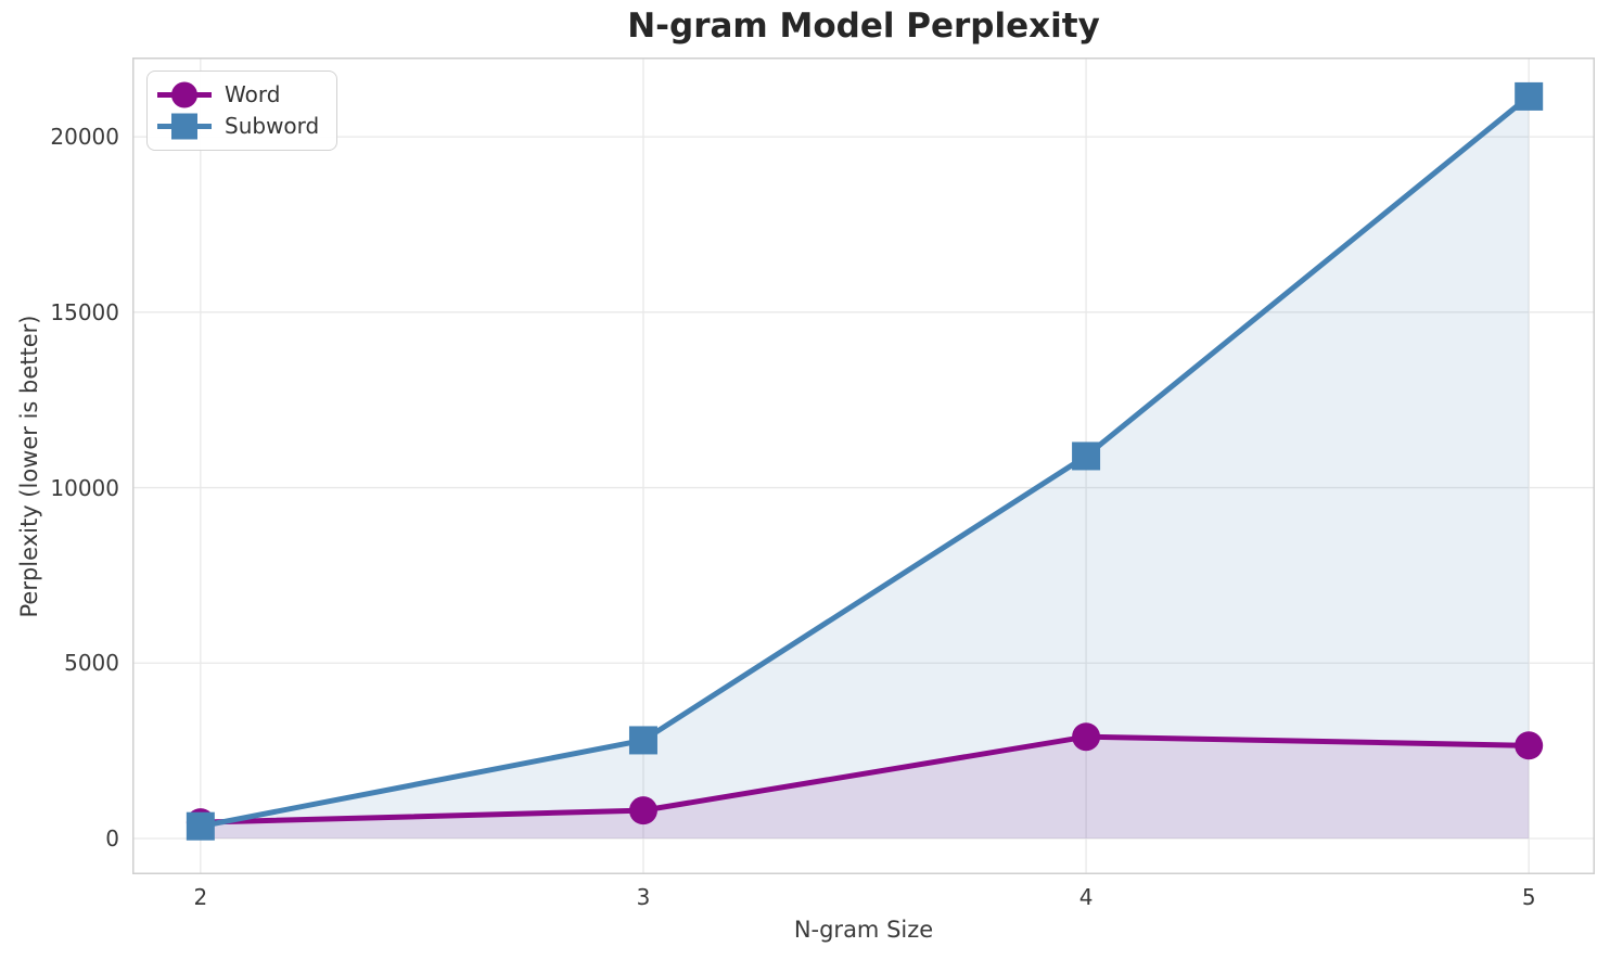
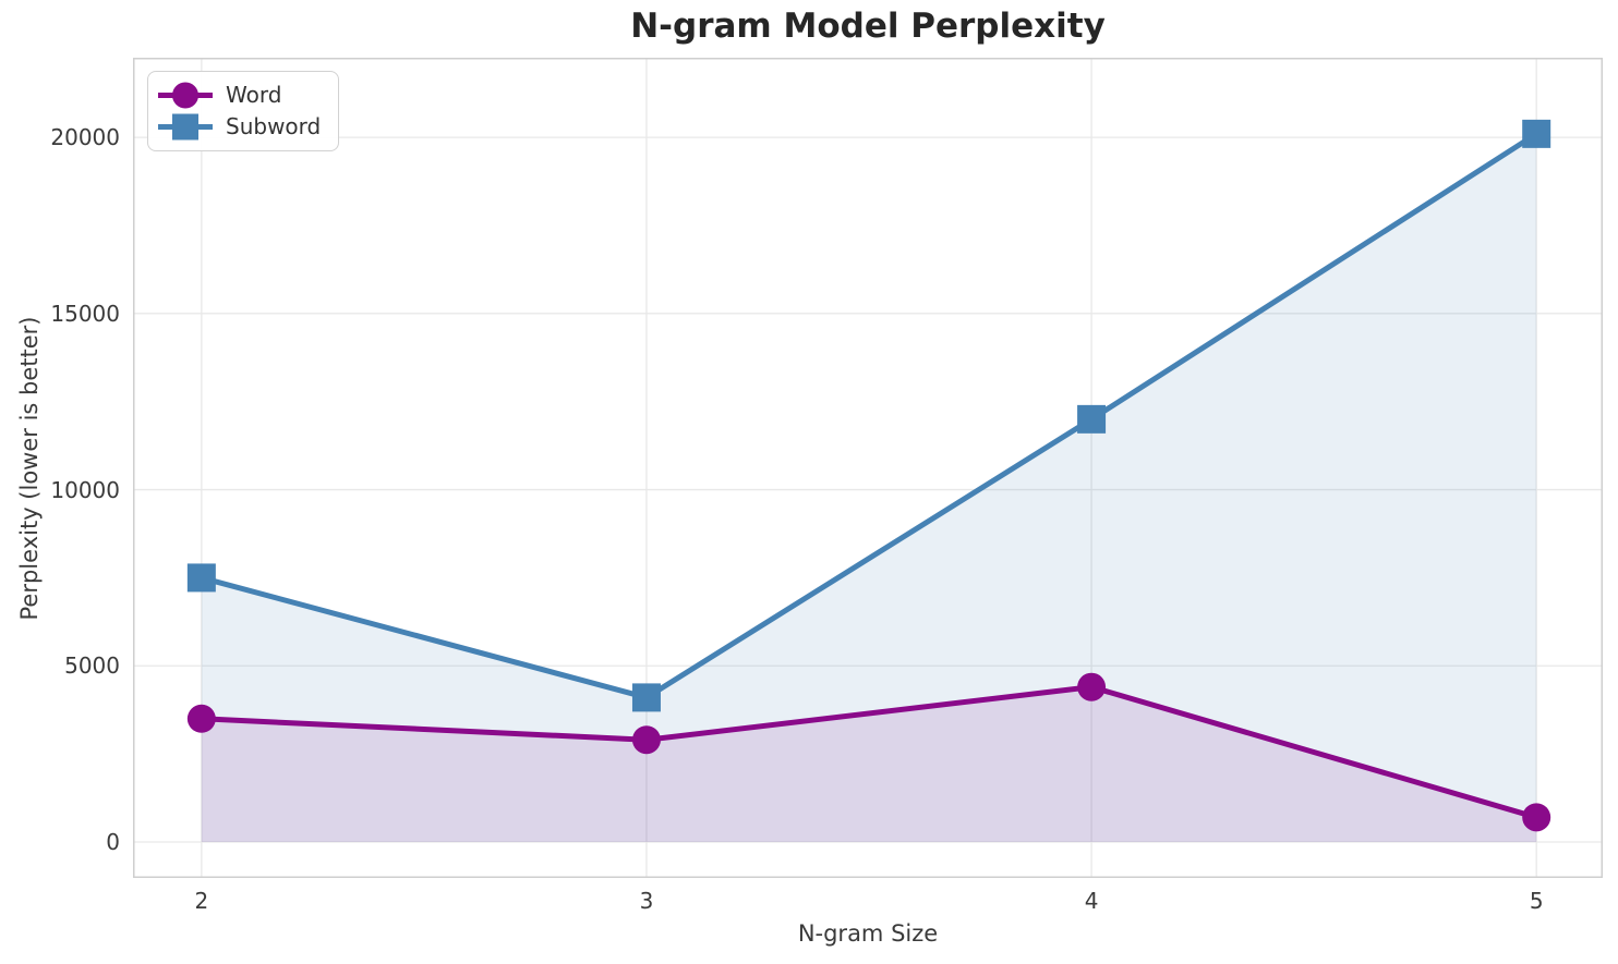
Word/2: 500 -> 3500
Subword/2: 400 -> 7500
Word/3: 800 -> 2900
Subword/3: 2800 -> 4100
Word/4: 2900 -> 4400
Subword/4: 10900 -> 12000
Word/5: 2600 -> 700
Subword/5: 21200 -> 20100
